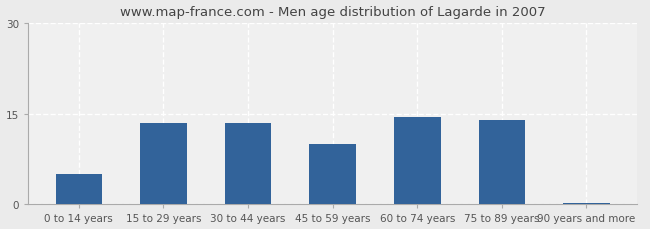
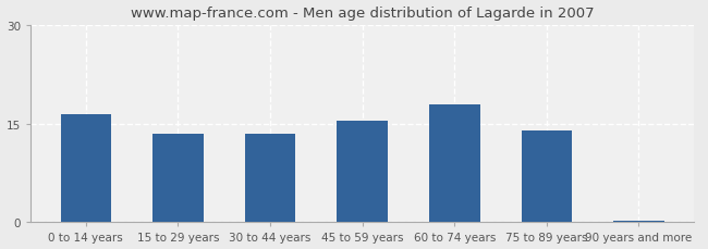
0 to 14 years: 5.0 -> 16.5
45 to 59 years: 10.0 -> 15.5
60 to 74 years: 14.4 -> 18.0
